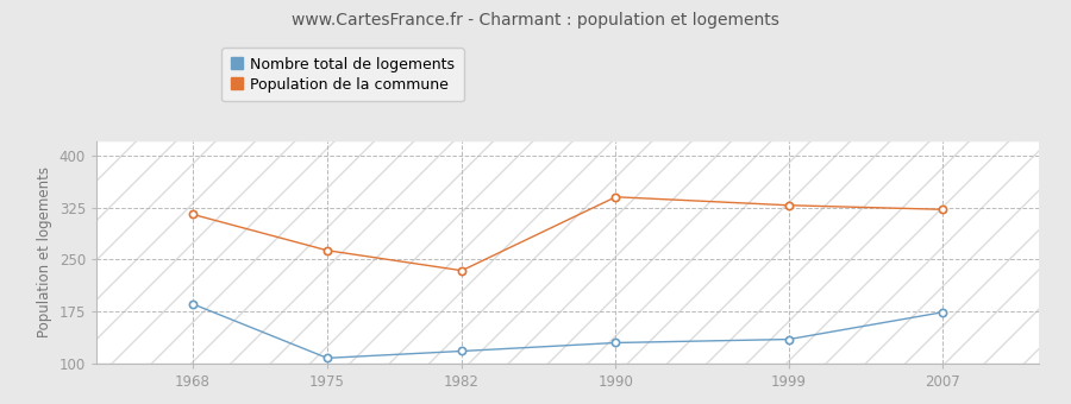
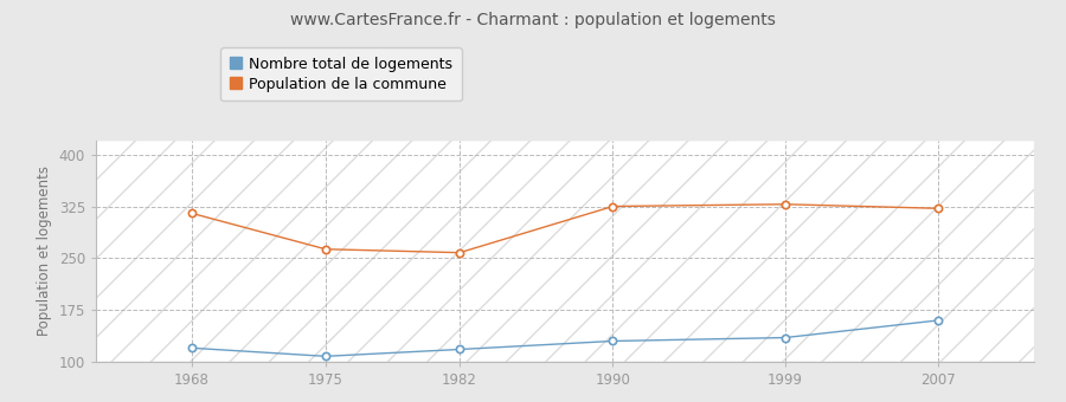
Nombre total de logements/1968: 186 -> 120
Population de la commune/1982: 234 -> 258
Population de la commune/1990: 340 -> 325
Nombre total de logements/2007: 174 -> 160
